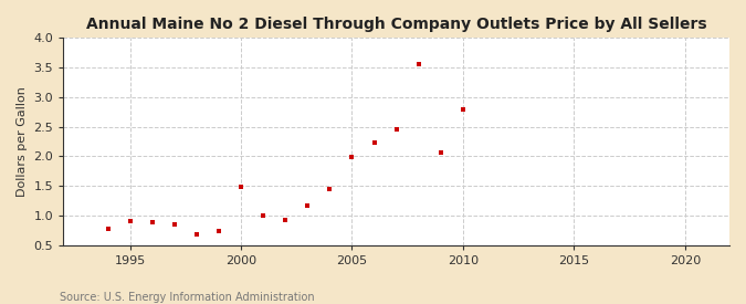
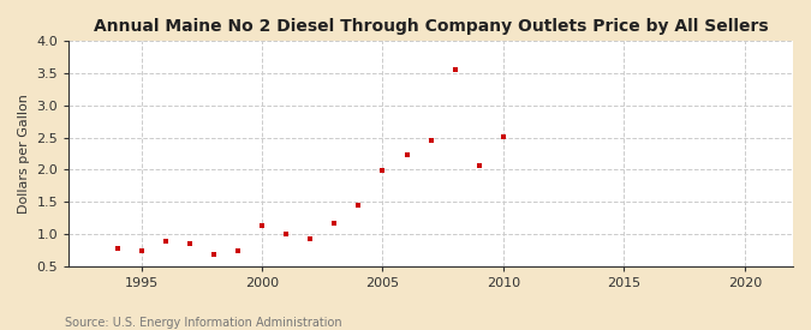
1995: 0.90 -> 0.73
2000: 1.48 -> 1.13
2010: 2.80 -> 2.52
